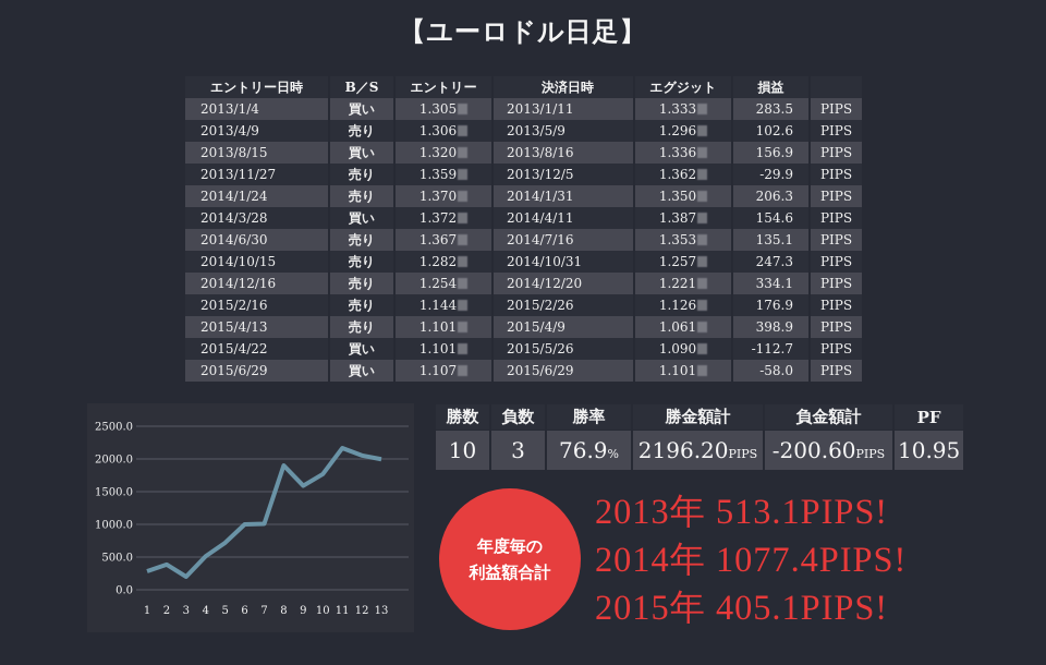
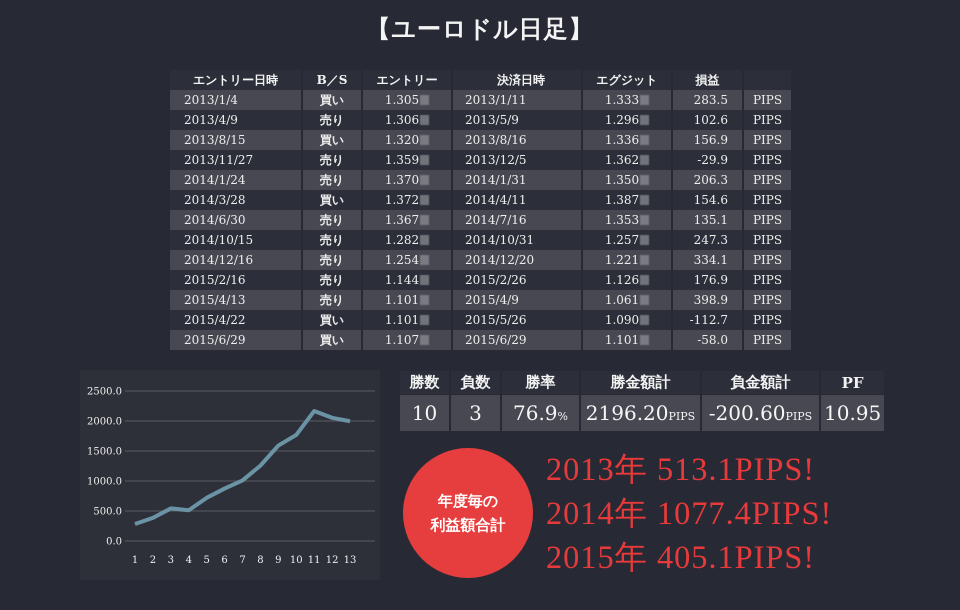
3: 200 -> 500
6: 1000 -> 900
8: 1900 -> 1300
